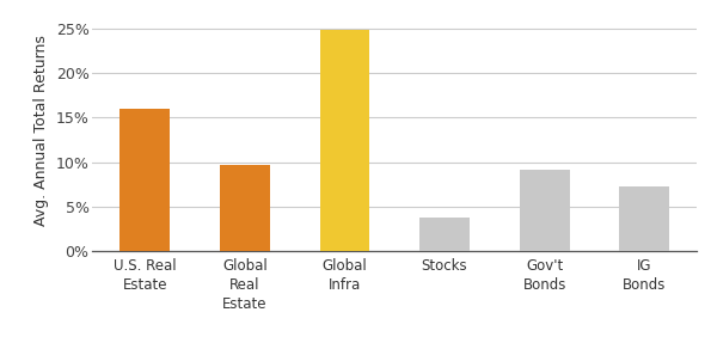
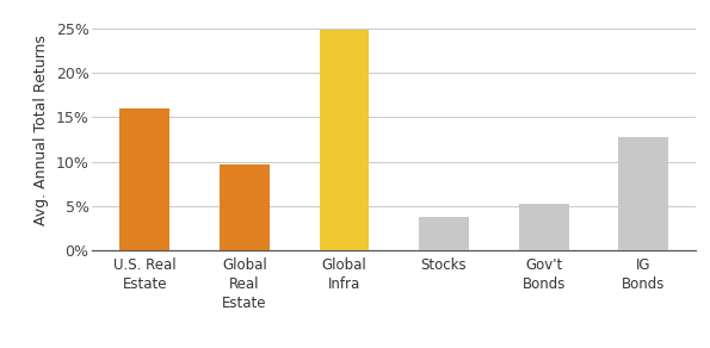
Gov't Bonds: 9.2% -> 5.2%
IG Bonds: 7.3% -> 12.8%
